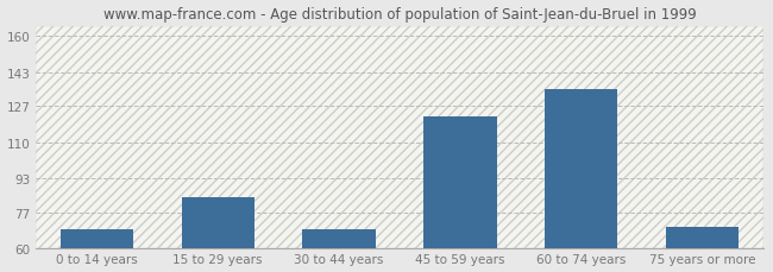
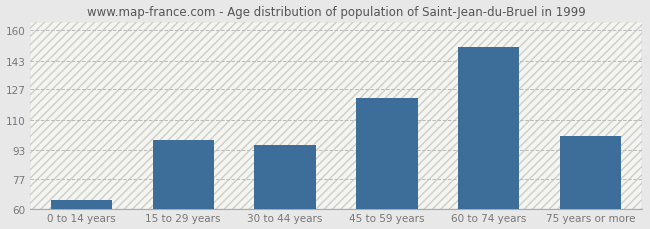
0 to 14 years: 69 -> 65
15 to 29 years: 84 -> 99
30 to 44 years: 69 -> 96
60 to 74 years: 135 -> 151
75 years or more: 70 -> 101
